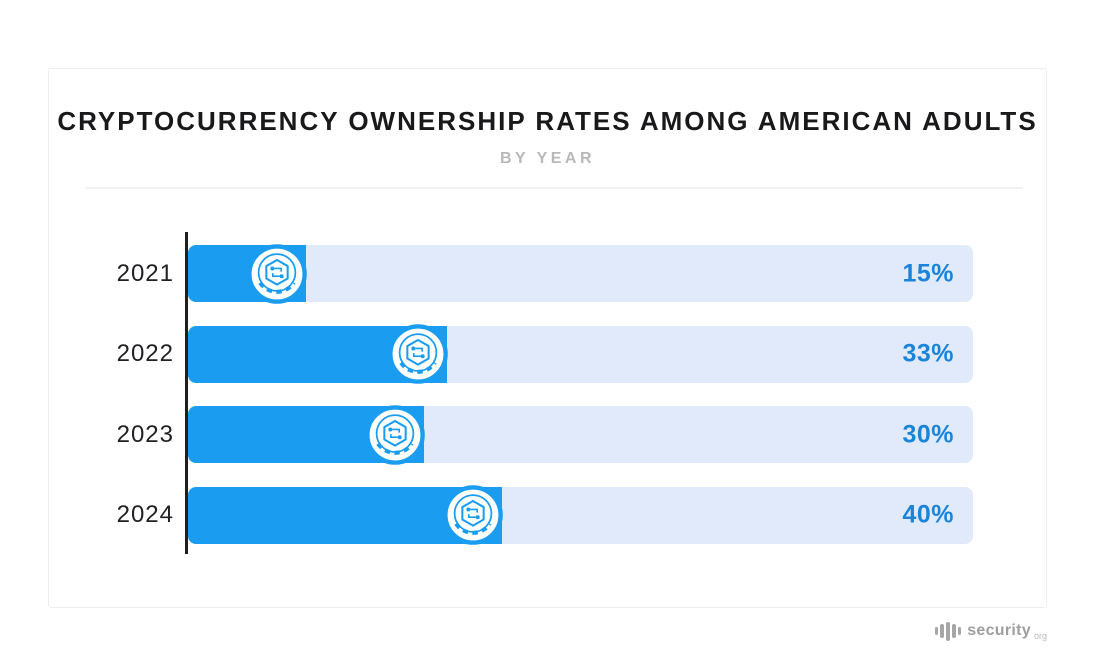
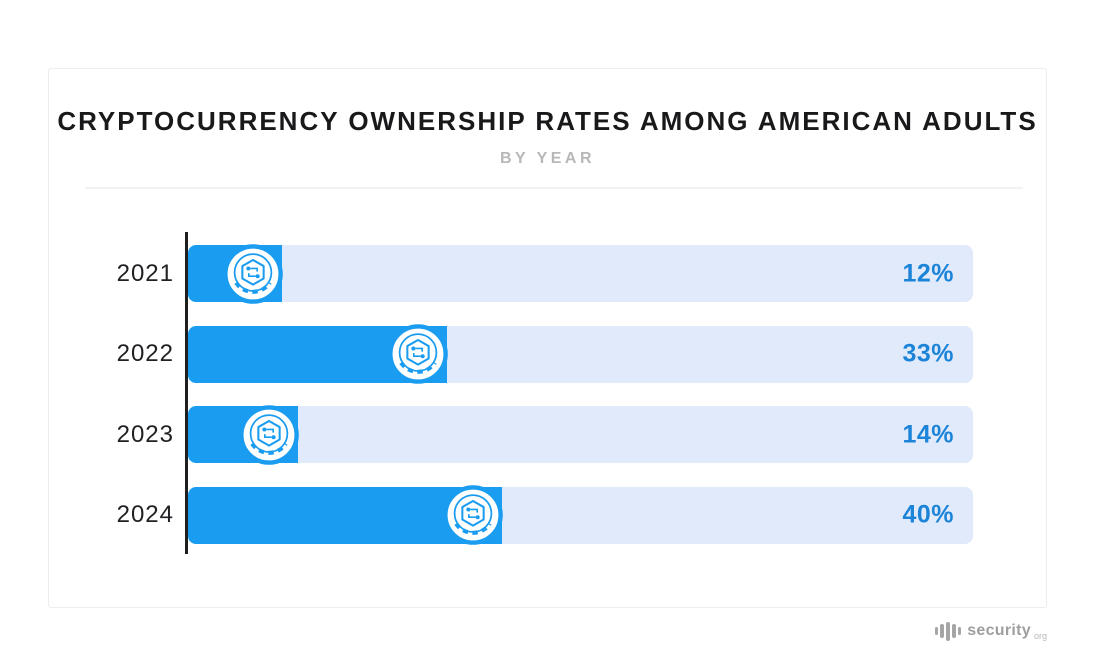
2021: 15% -> 12%
2023: 30% -> 14%
